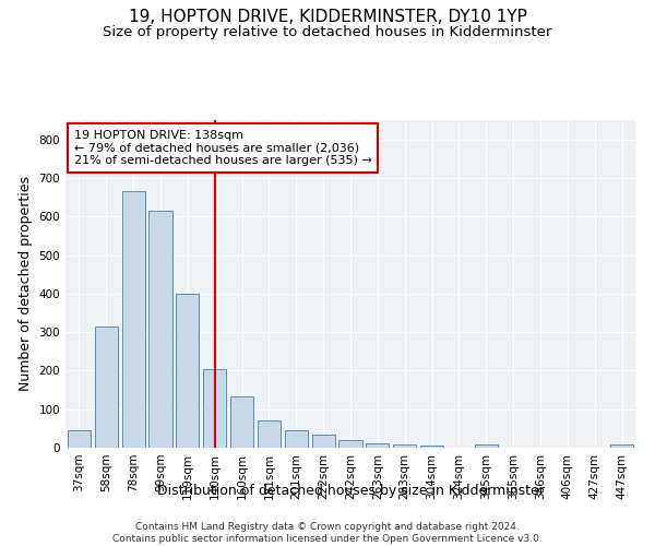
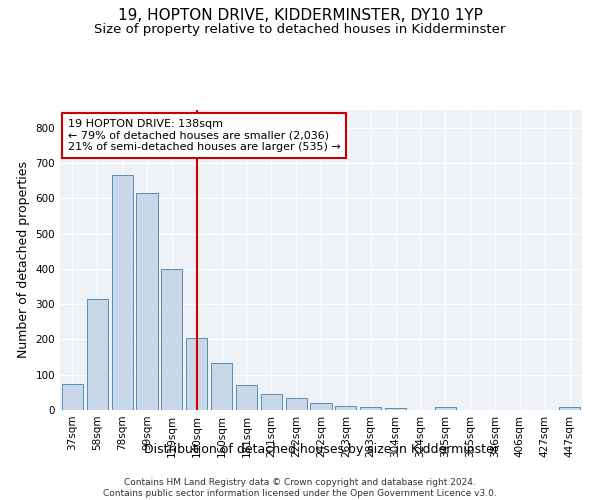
37sqm: 45 -> 75
